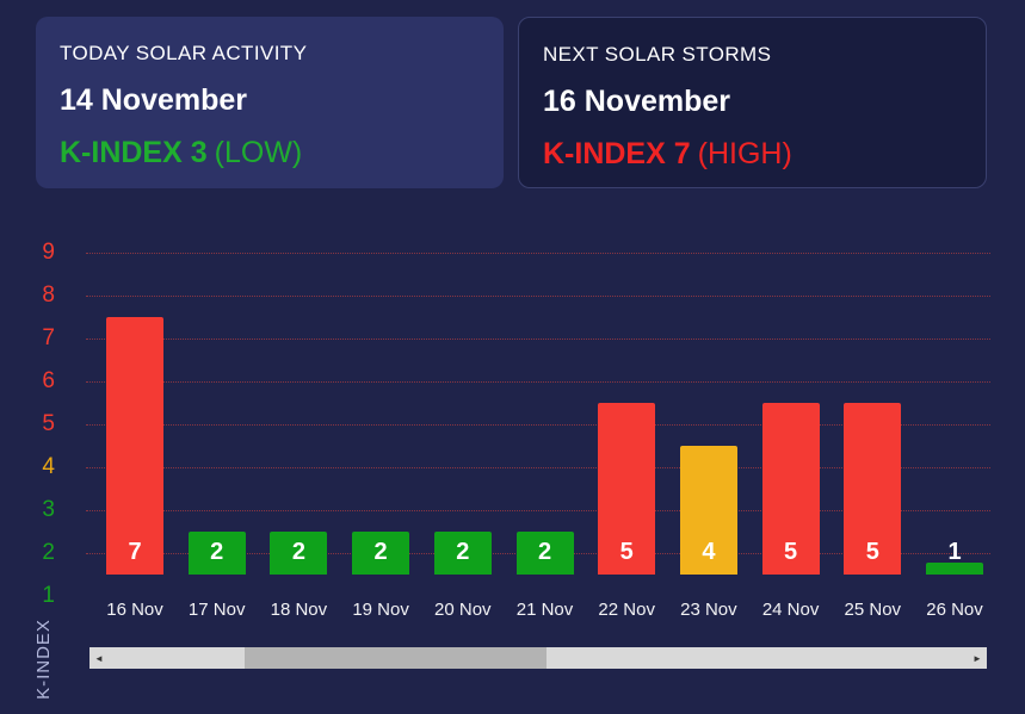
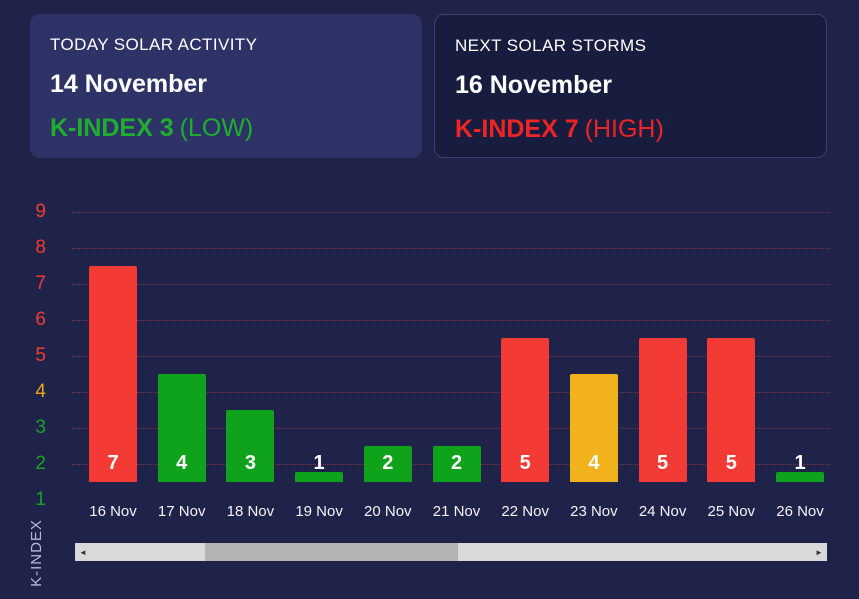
17 Nov: 2 -> 4
18 Nov: 2 -> 3
19 Nov: 2 -> 1
